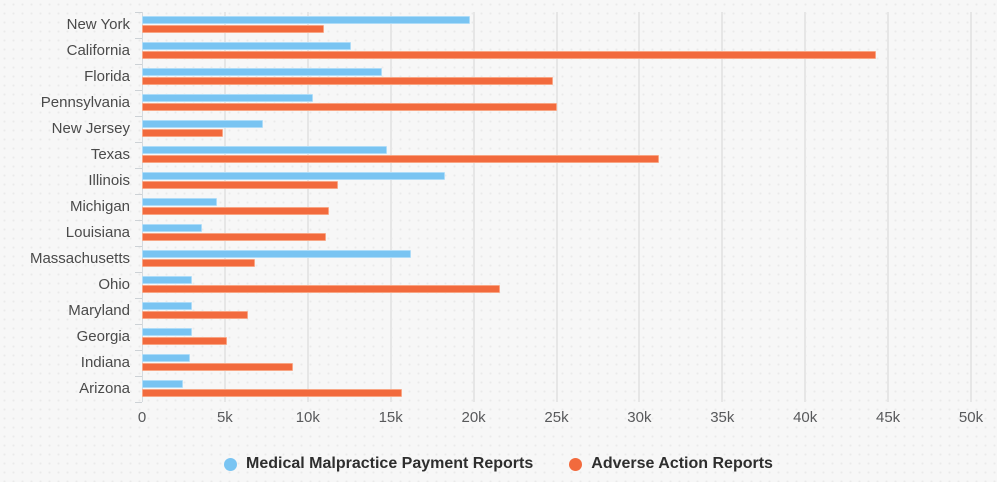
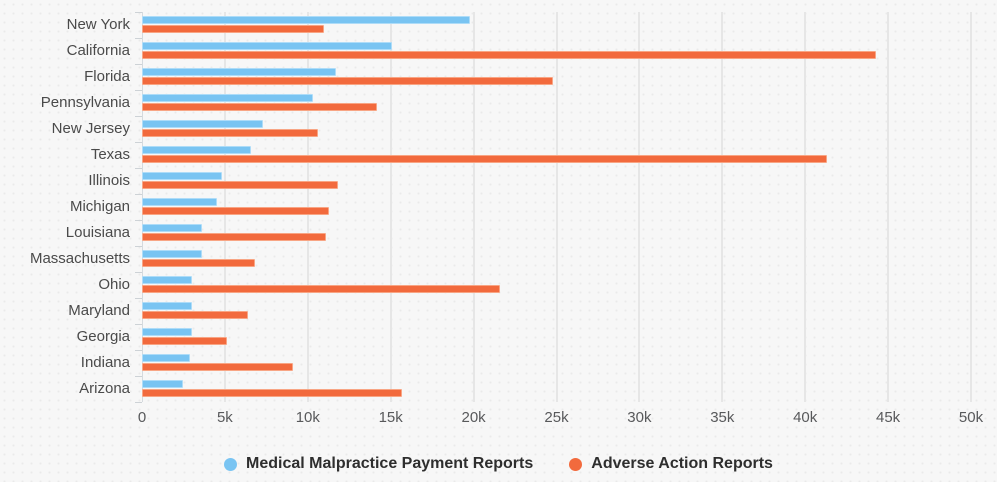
Medical Malpractice Payment Reports/California: 12.6k -> 15.1k
Medical Malpractice Payment Reports/Florida: 14.5k -> 11.7k
Adverse Action Reports/Pennsylvania: 25.0k -> 14.2k
Adverse Action Reports/New Jersey: 4.9k -> 10.6k
Medical Malpractice Payment Reports/Texas: 14.8k -> 6.6k
Adverse Action Reports/Texas: 31.2k -> 41.3k
Medical Malpractice Payment Reports/Illinois: 18.3k -> 4.8k
Medical Malpractice Payment Reports/Massachusetts: 16.2k -> 3.6k
